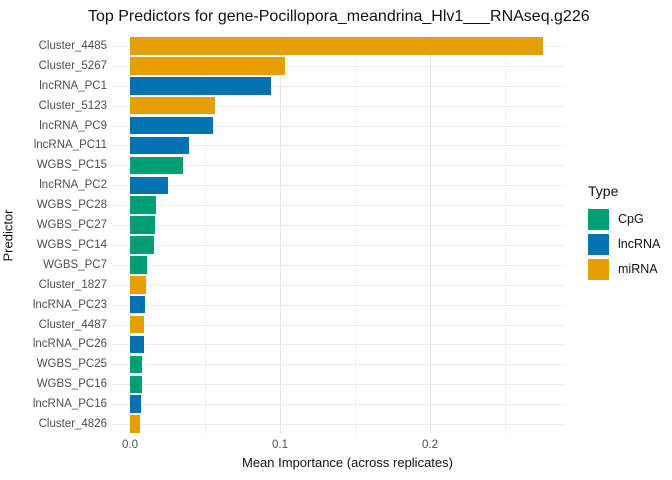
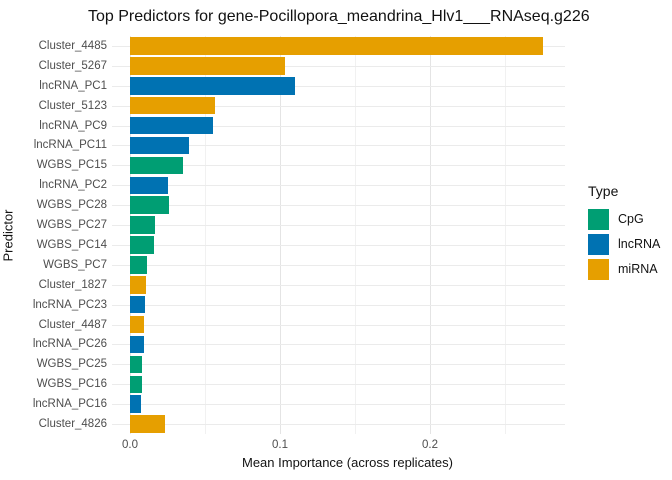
lncRNA_PC1: 0.094 -> 0.110
WGBS_PC28: 0.017 -> 0.026
Cluster_4826: 0.007 -> 0.023
